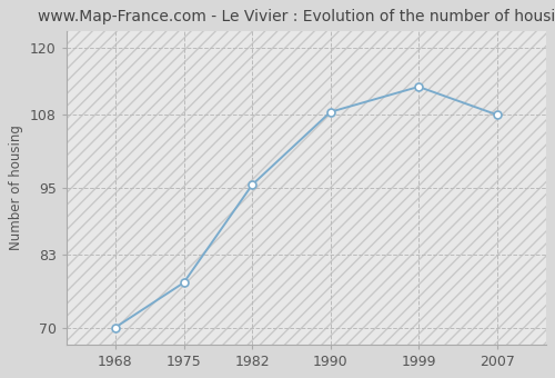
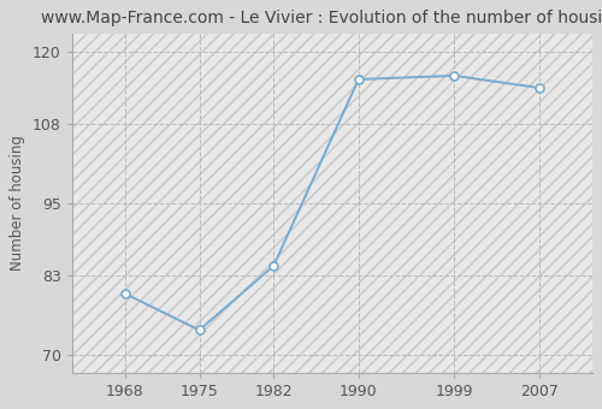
1968: 70.0 -> 80.0
1975: 78.0 -> 74.0
1982: 95.5 -> 84.6
1990: 108.5 -> 115.4
1999: 113.0 -> 116.0
2007: 108.0 -> 114.0
